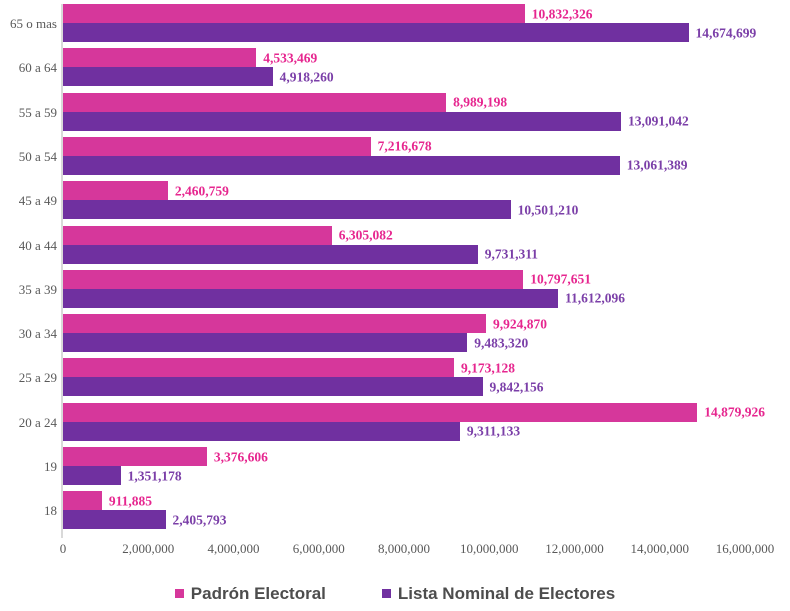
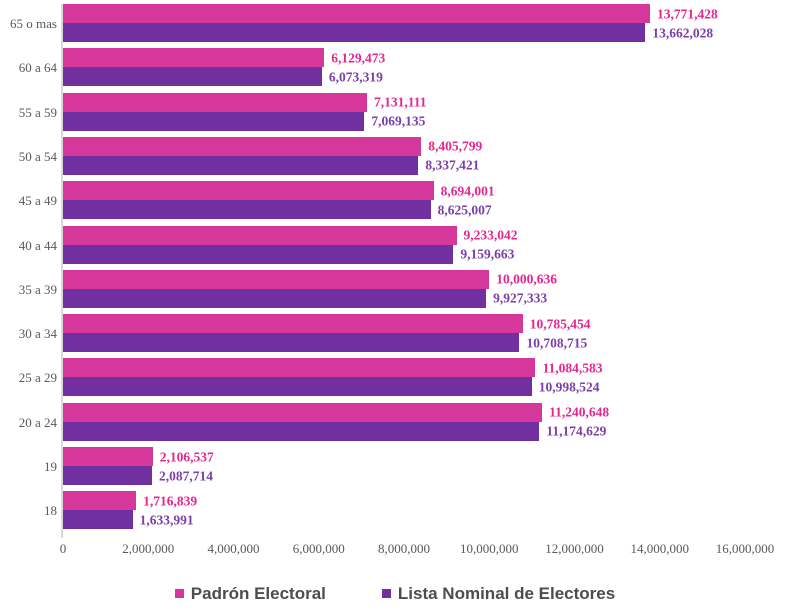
Padrón Electoral/65 o mas: 10,832,326 -> 13,771,428
Lista Nominal de Electores/65 o mas: 14,674,699 -> 13,662,028
Padrón Electoral/60 a 64: 4,533,469 -> 6,129,473
Lista Nominal de Electores/60 a 64: 4,918,260 -> 6,073,319
Padrón Electoral/55 a 59: 8,989,198 -> 7,131,111
Lista Nominal de Electores/55 a 59: 13,091,042 -> 7,069,135
Padrón Electoral/50 a 54: 7,216,678 -> 8,405,799
Lista Nominal de Electores/50 a 54: 13,061,389 -> 8,337,421
Padrón Electoral/45 a 49: 2,460,759 -> 8,694,001
Lista Nominal de Electores/45 a 49: 10,501,210 -> 8,625,007
Padrón Electoral/40 a 44: 6,305,082 -> 9,233,042
Lista Nominal de Electores/40 a 44: 9,731,311 -> 9,159,663
Padrón Electoral/35 a 39: 10,797,651 -> 10,000,636
Lista Nominal de Electores/35 a 39: 11,612,096 -> 9,927,333
Padrón Electoral/30 a 34: 9,924,870 -> 10,785,454
Lista Nominal de Electores/30 a 34: 9,483,320 -> 10,708,715
Padrón Electoral/25 a 29: 9,173,128 -> 11,084,583
Lista Nominal de Electores/25 a 29: 9,842,156 -> 10,998,524
Padrón Electoral/20 a 24: 14,879,926 -> 11,240,648
Lista Nominal de Electores/20 a 24: 9,311,133 -> 11,174,629
Padrón Electoral/19: 3,376,606 -> 2,106,537
Lista Nominal de Electores/19: 1,351,178 -> 2,087,714
Padrón Electoral/18: 911,885 -> 1,716,839
Lista Nominal de Electores/18: 2,405,793 -> 1,633,991
